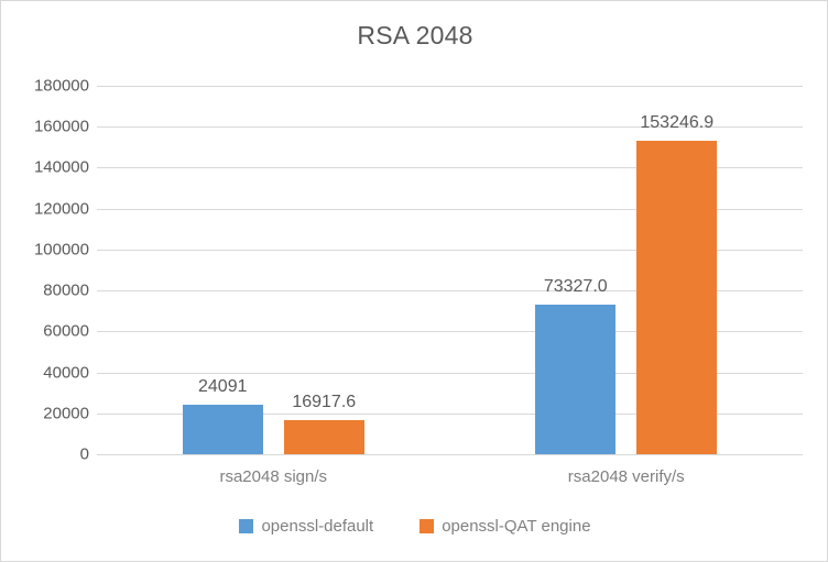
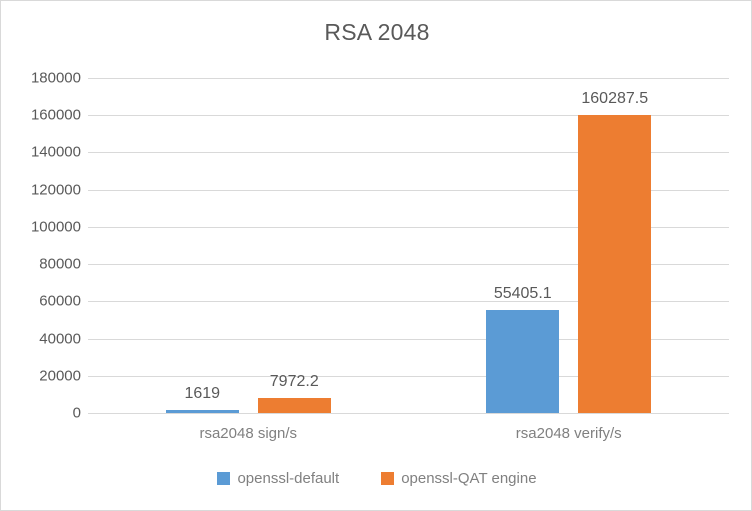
openssl-default/rsa2048 sign/s: 24091 -> 1619
openssl-QAT engine/rsa2048 sign/s: 16917.6 -> 7972.2
openssl-default/rsa2048 verify/s: 73327.0 -> 55405.1
openssl-QAT engine/rsa2048 verify/s: 153246.9 -> 160287.5
